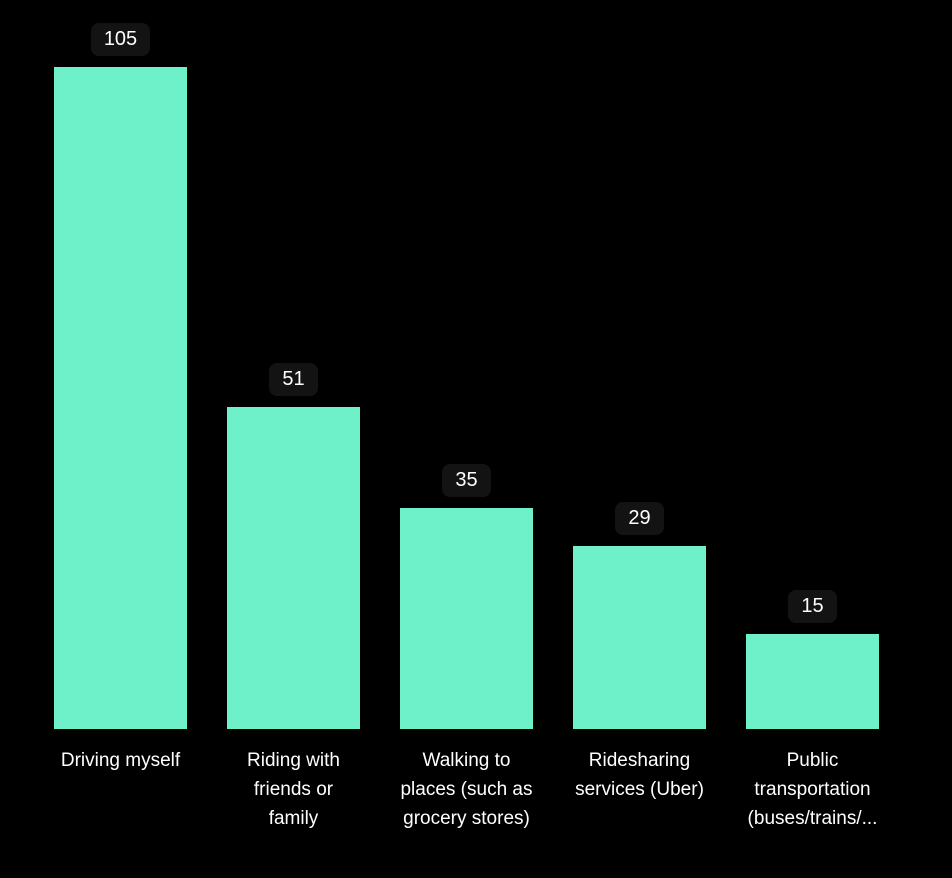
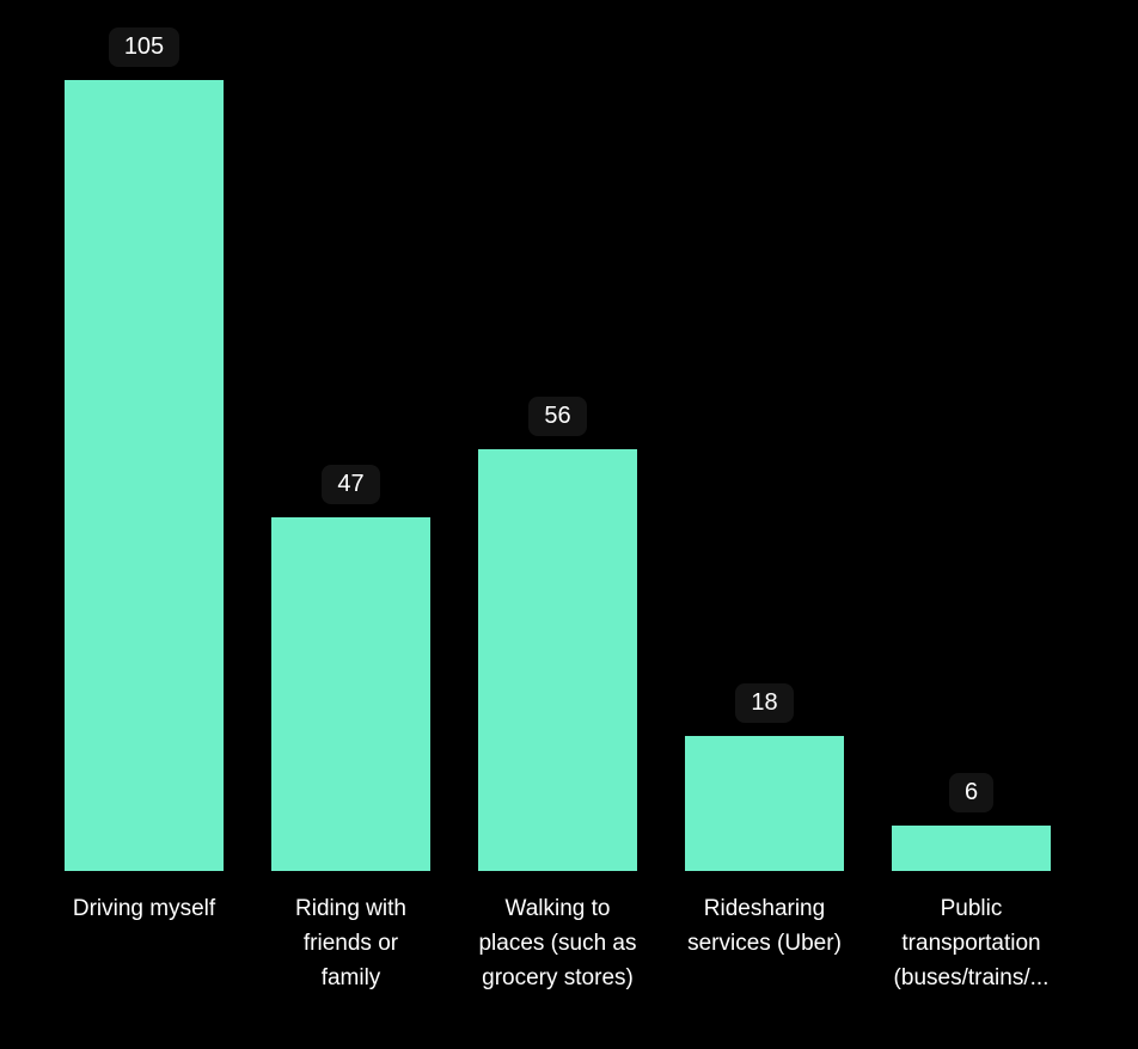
Riding with friends or family: 51 -> 47
Walking to places (such as grocery stores): 35 -> 56
Ridesharing services (Uber): 29 -> 18
Public transportation (buses/trains/...: 15 -> 6
